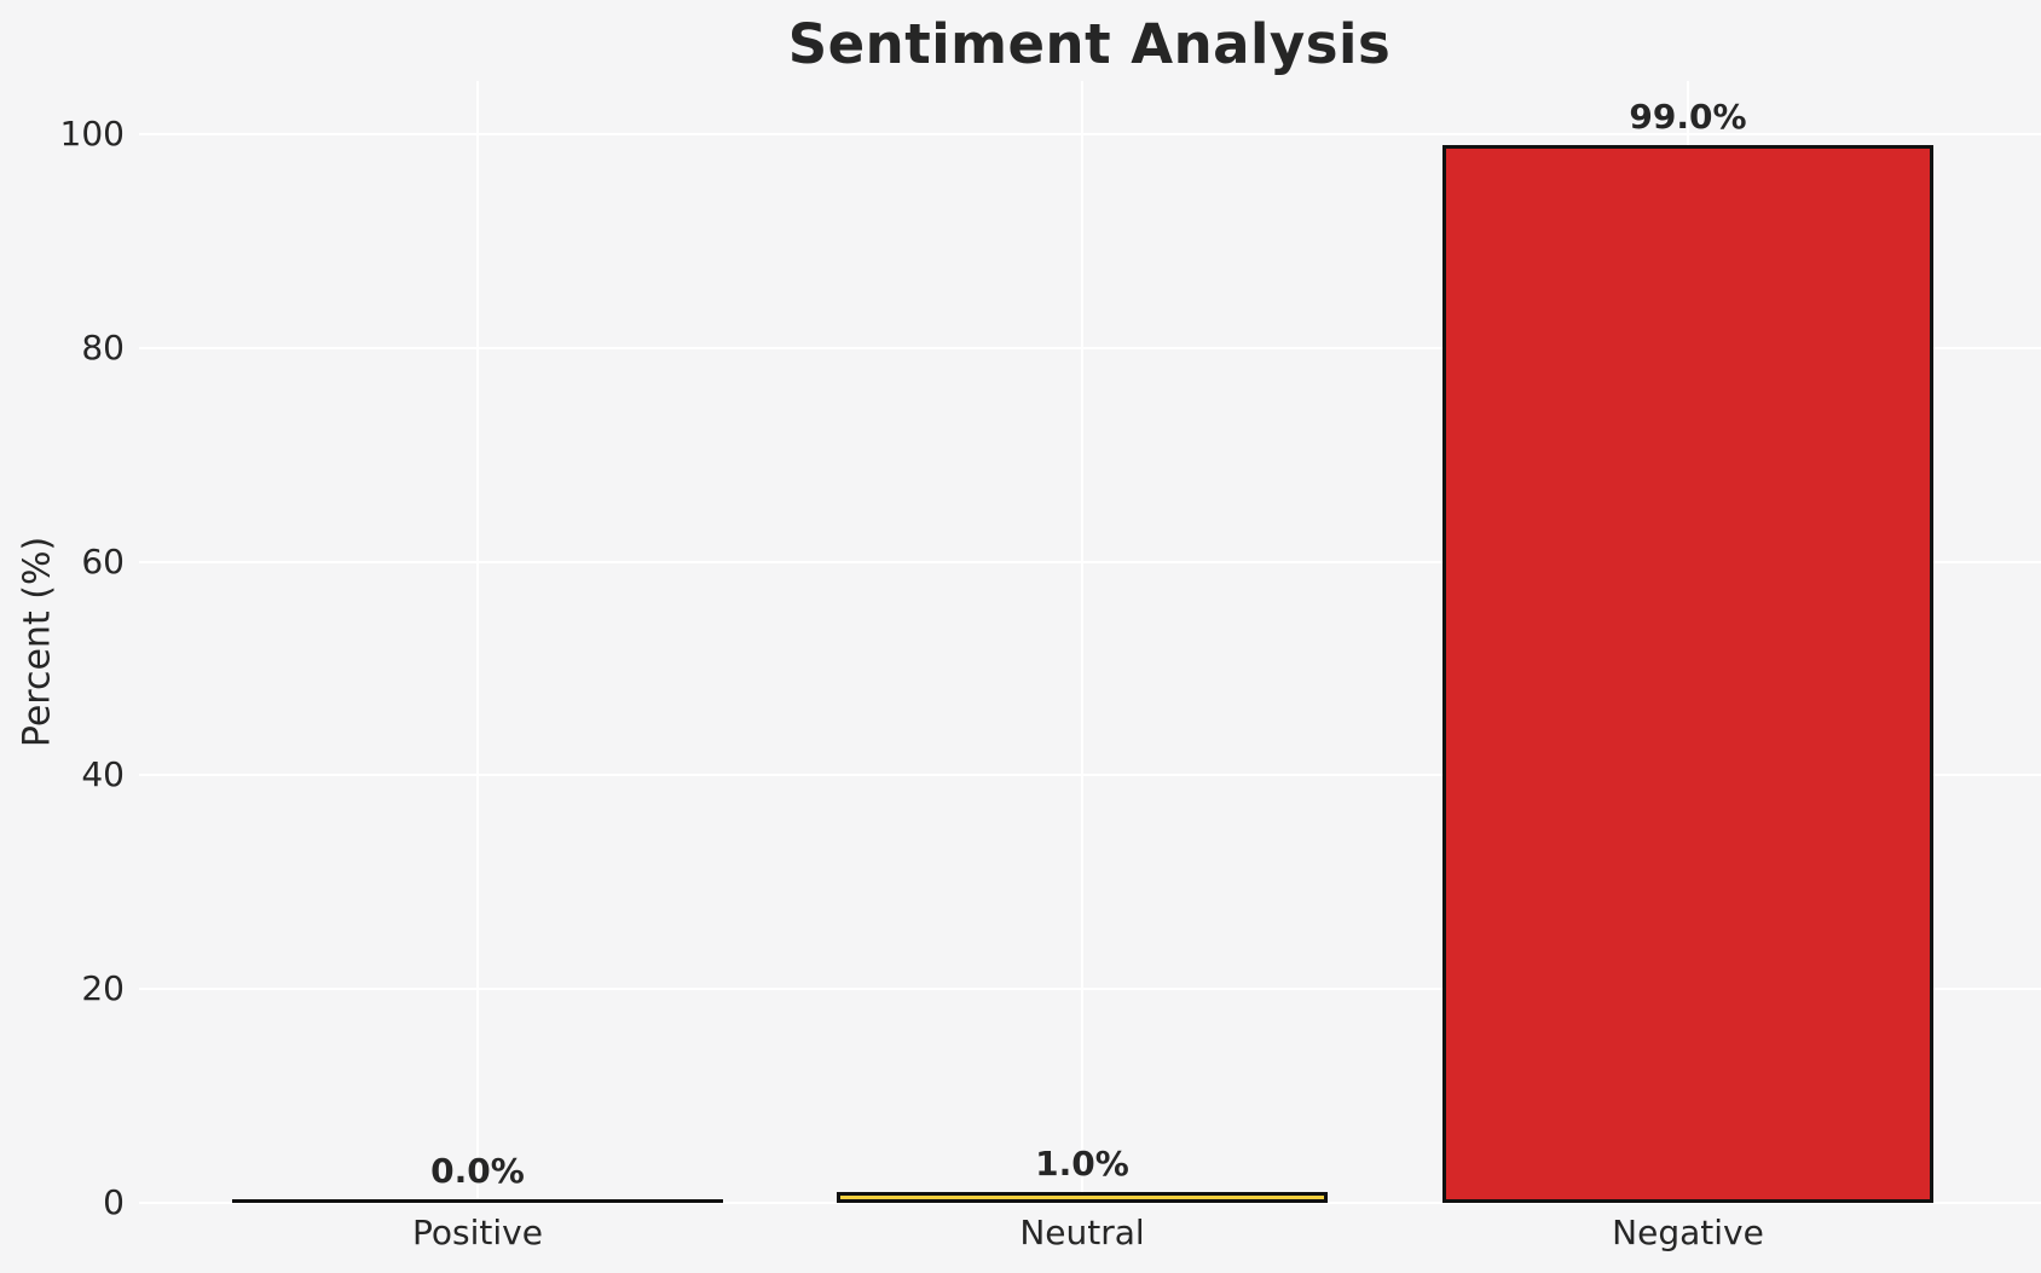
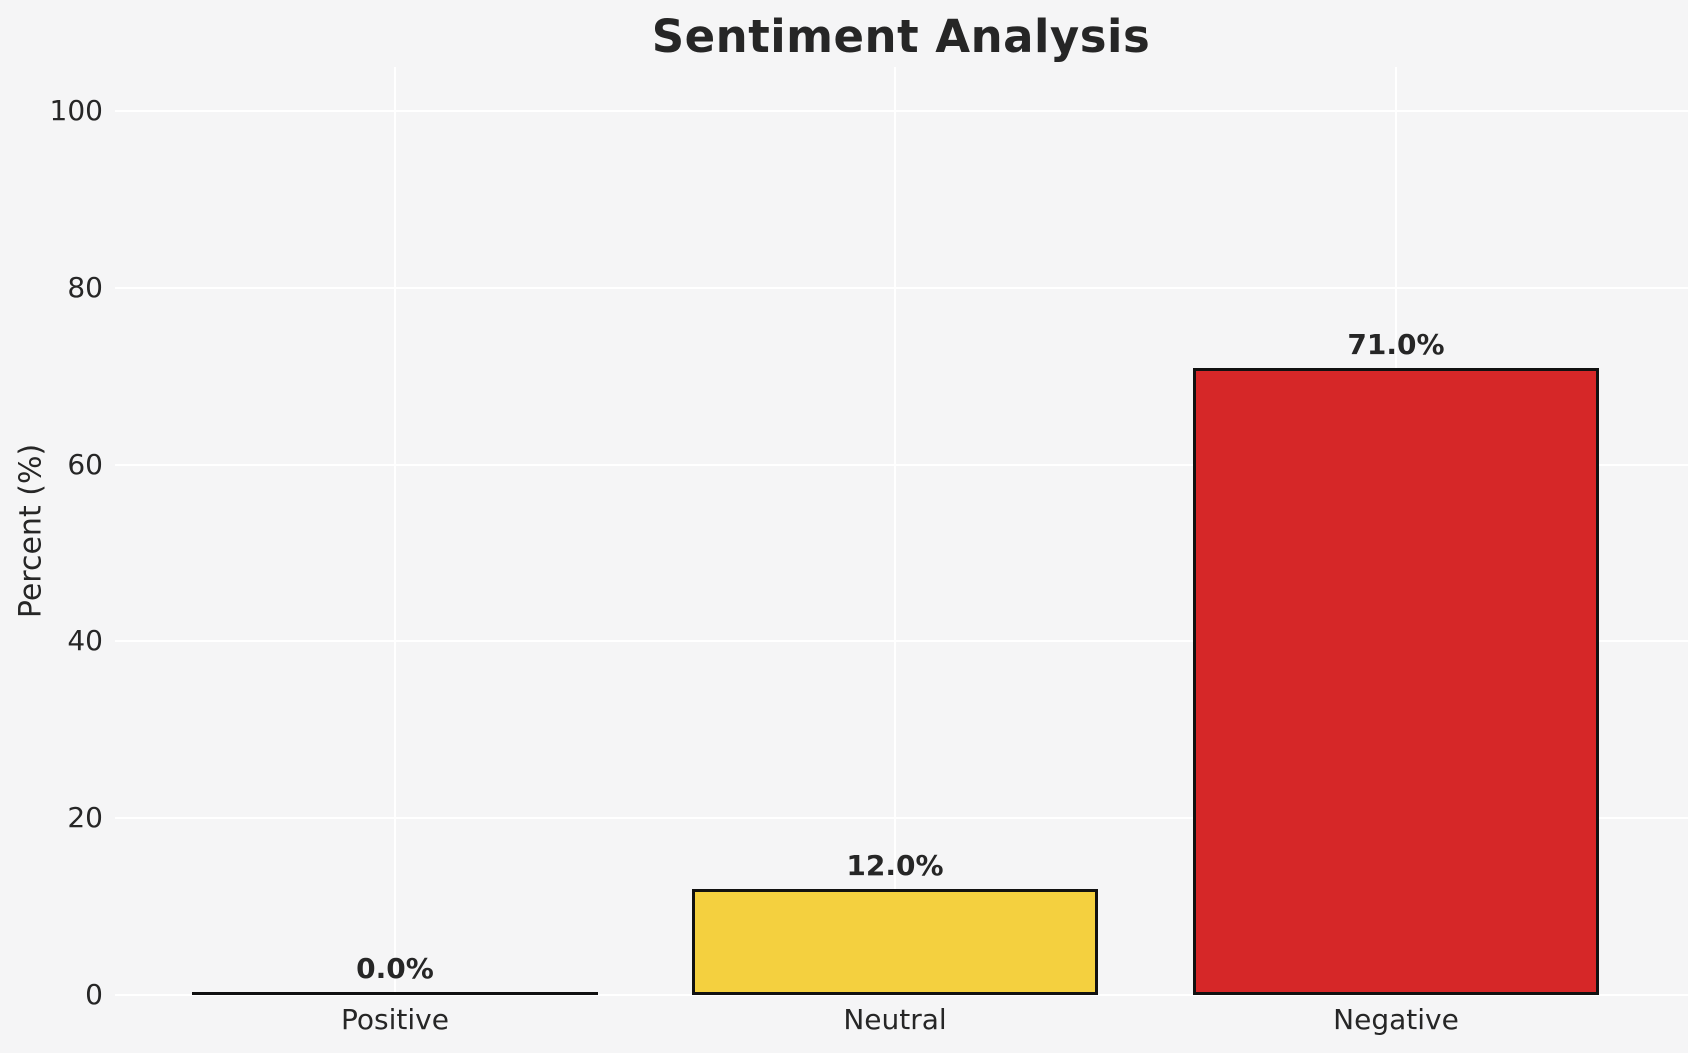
Neutral: 1.0% -> 12.0%
Negative: 99.0% -> 71.0%
